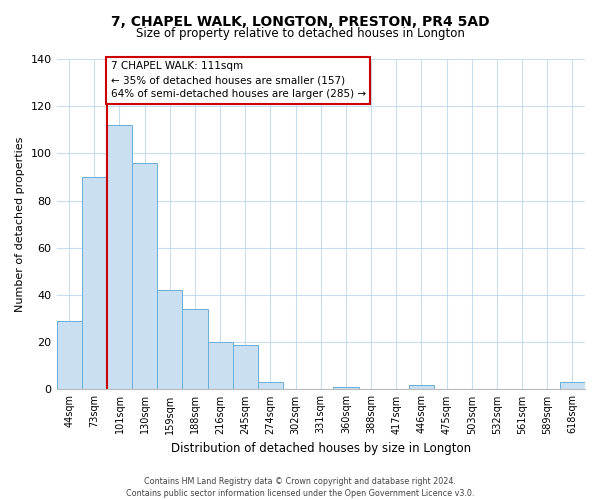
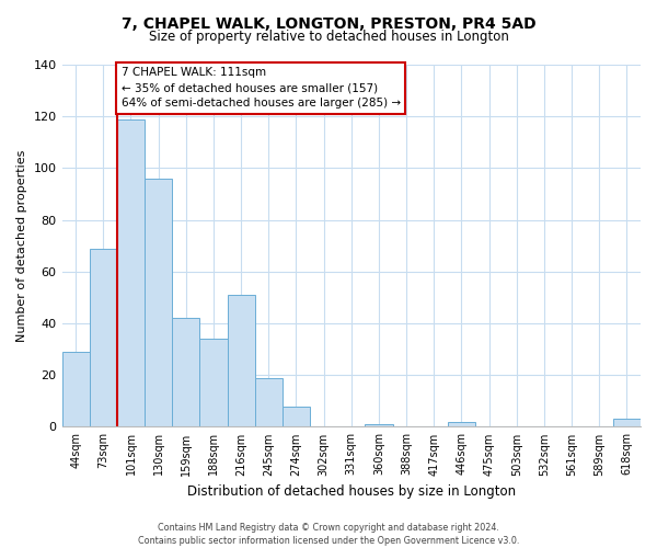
73sqm: 90 -> 69
101sqm: 112 -> 119
216sqm: 20 -> 51
274sqm: 3 -> 8
